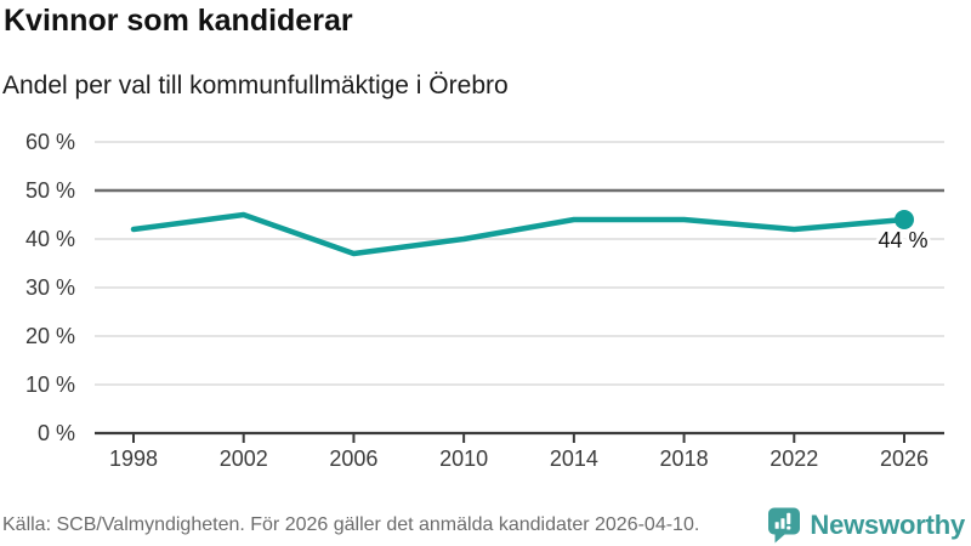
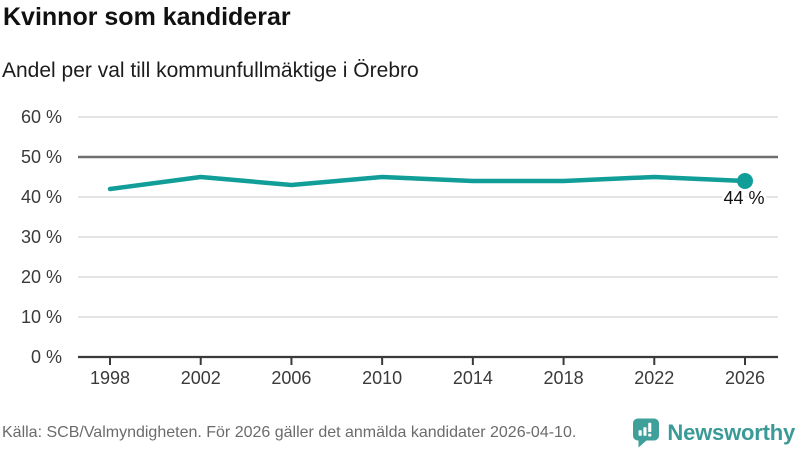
2006: 37% -> 43%
2010: 40% -> 45%
2022: 42% -> 45%
